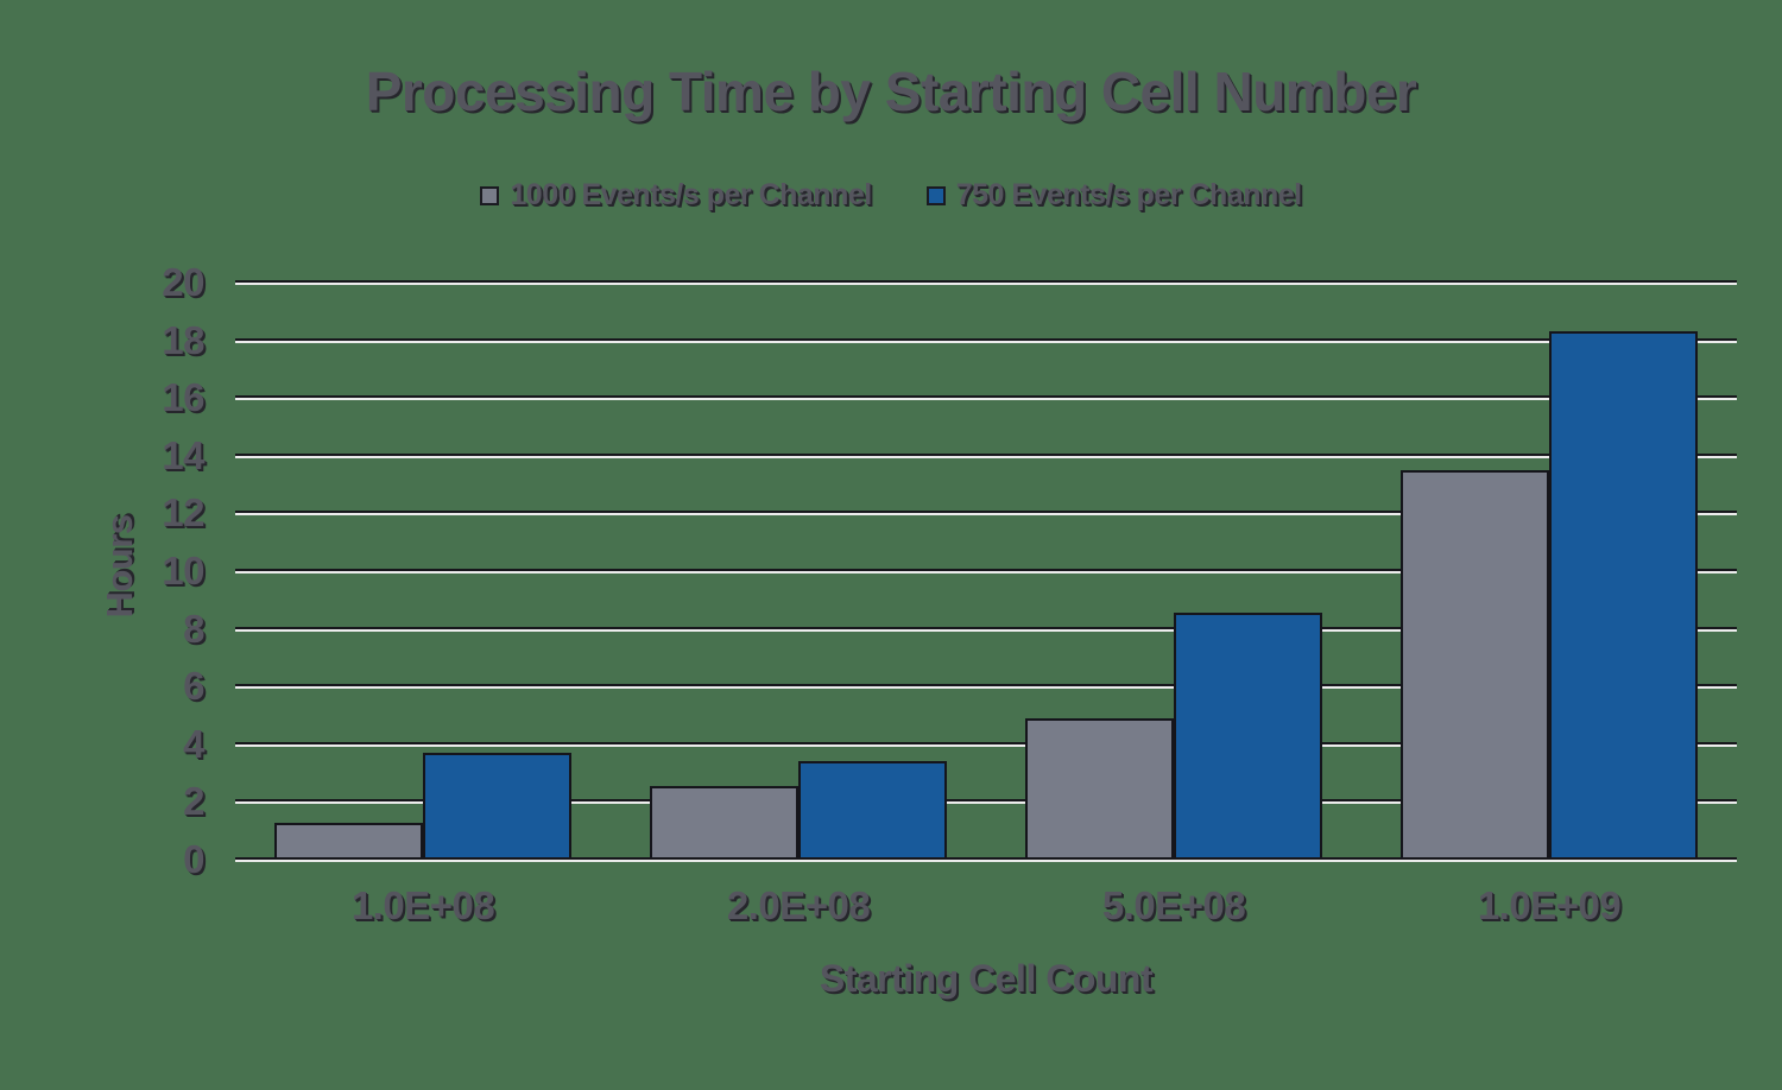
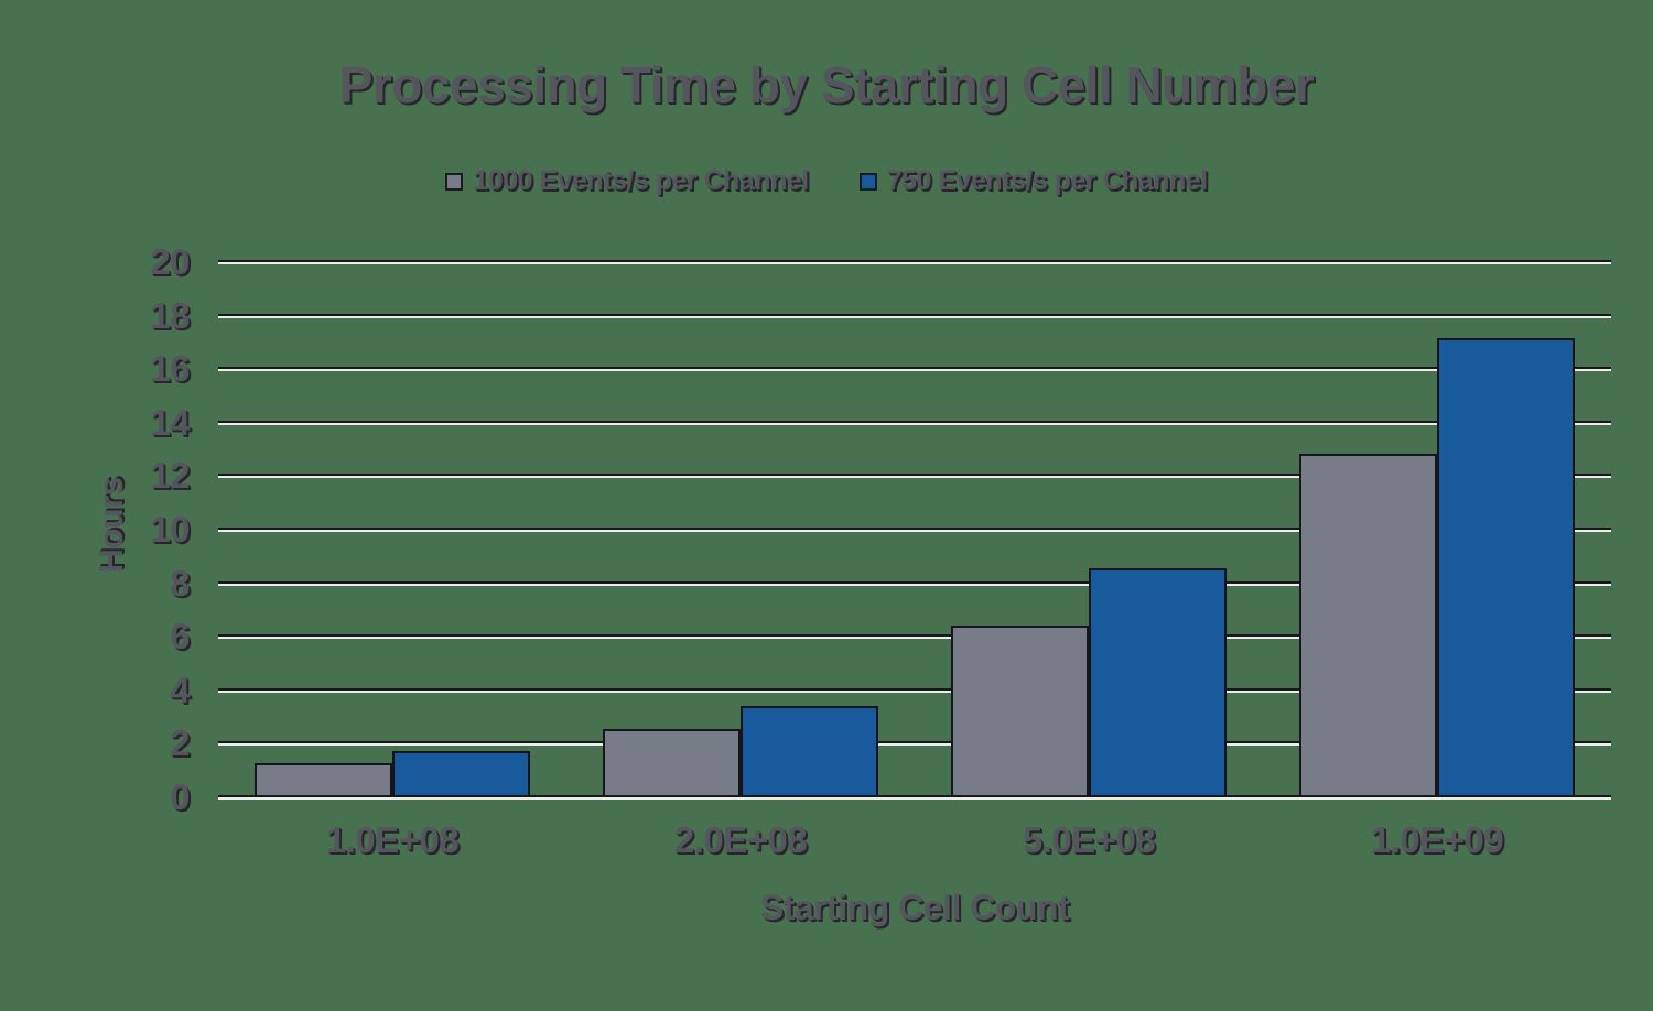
750 Events/s per Channel/1.0E+08: 3.7 -> 1.7
1000 Events/s per Channel/5.0E+08: 4.9 -> 6.4
1000 Events/s per Channel/1.0E+09: 13.5 -> 12.9
750 Events/s per Channel/1.0E+09: 18.3 -> 17.1
